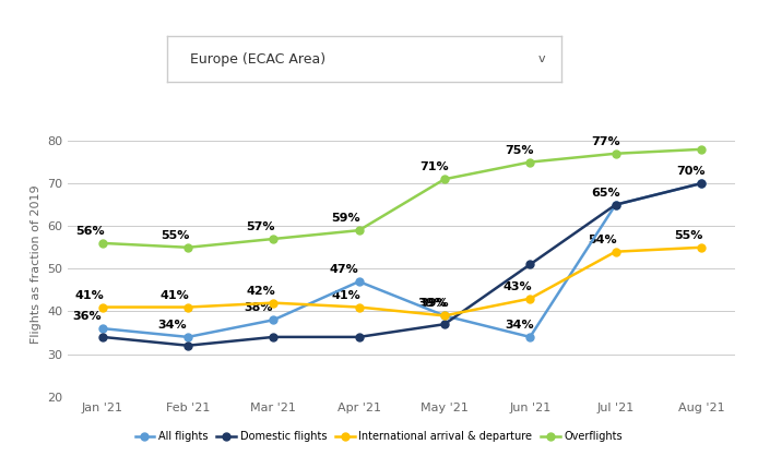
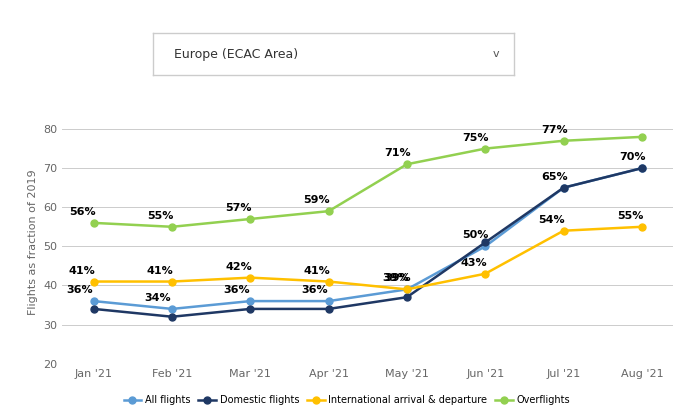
All flights/Mar '21: 38% -> 36%
All flights/Apr '21: 47% -> 36%
All flights/Jun '21: 34% -> 50%
